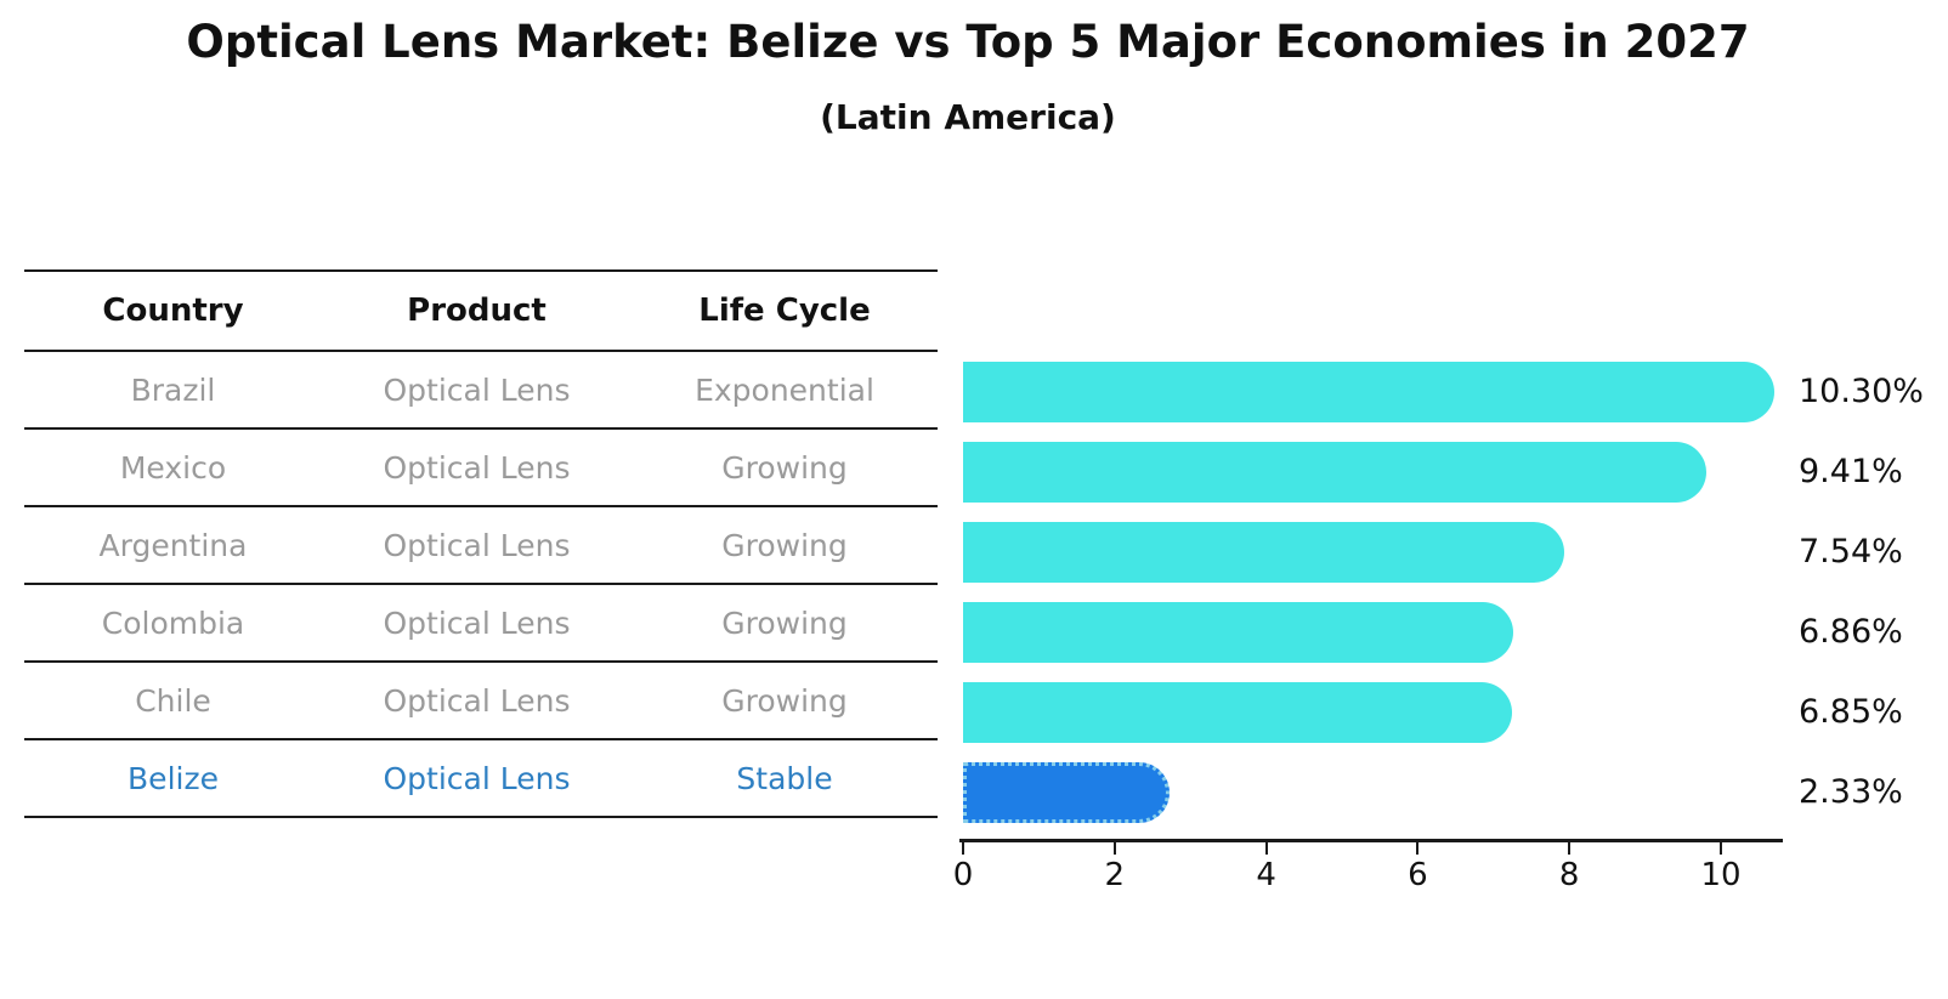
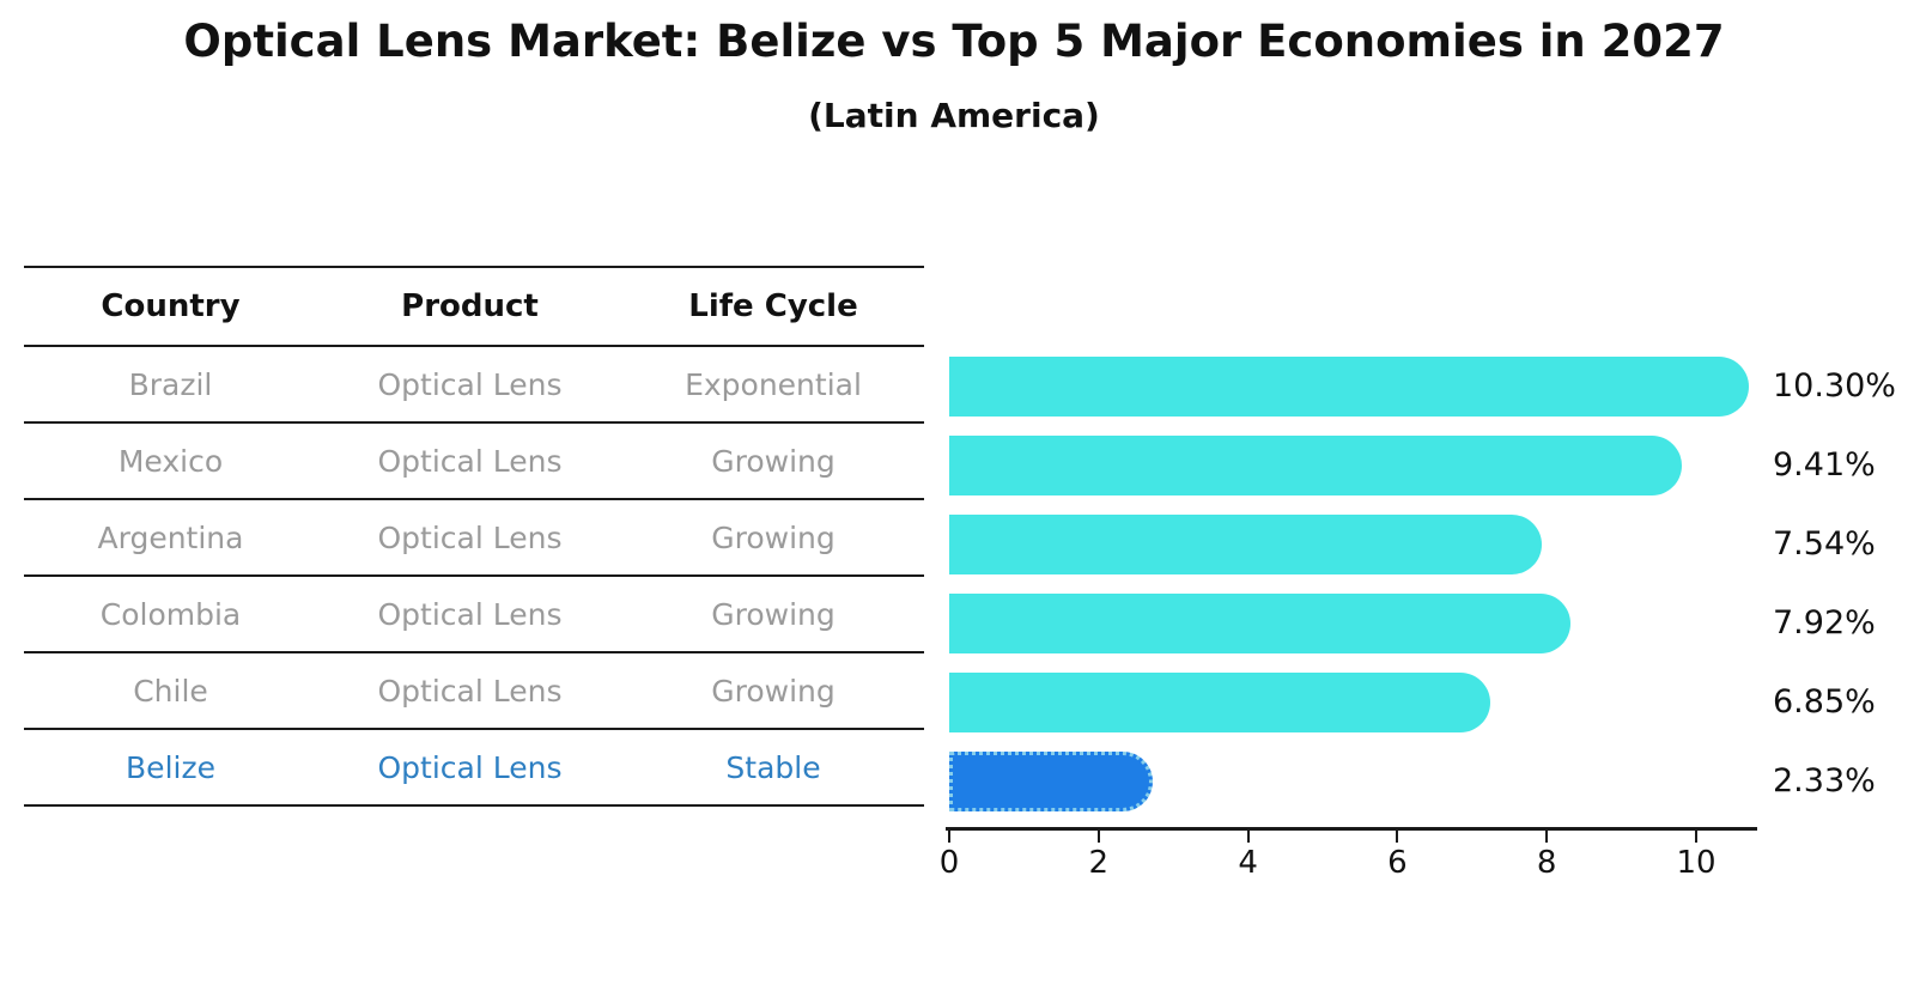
Colombia: 6.86% -> 7.92%
